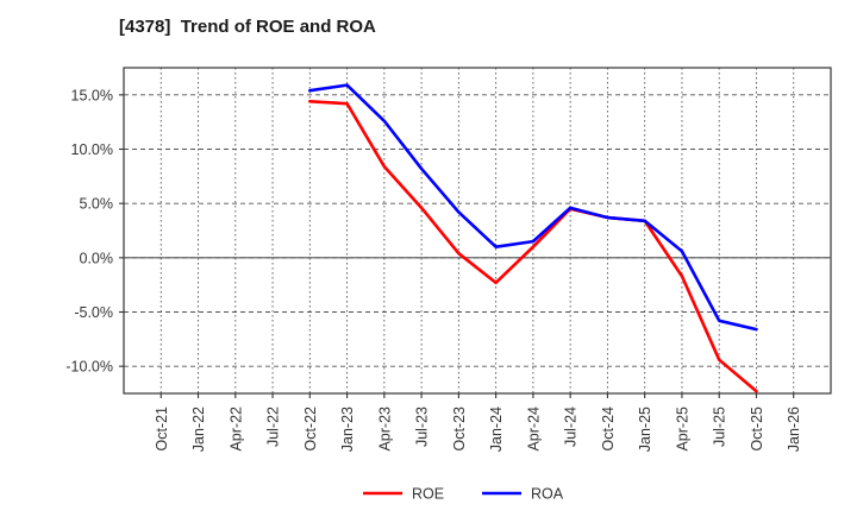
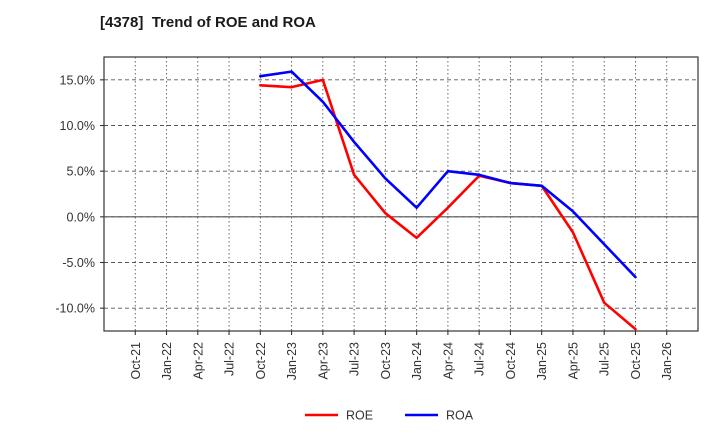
ROE/Apr-23: 8% -> 15%
ROA/Apr-24: 2% -> 5%
ROA/Jul-25: -6% -> -3%
